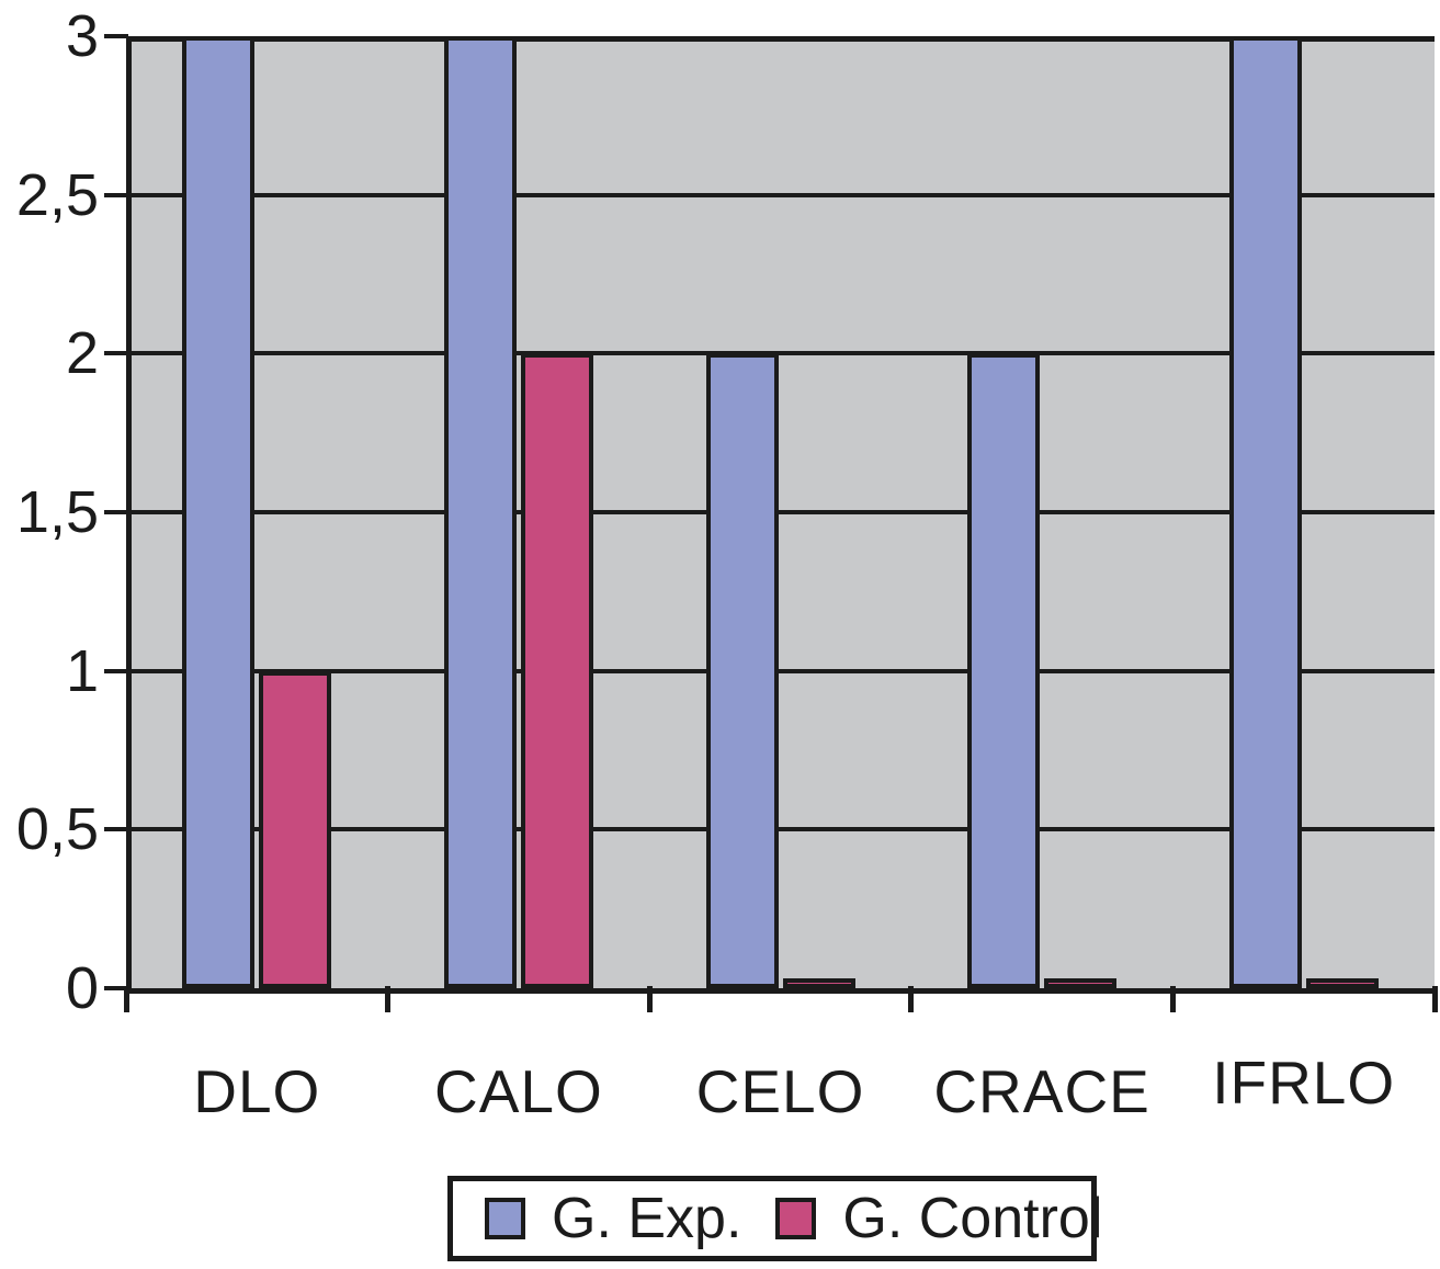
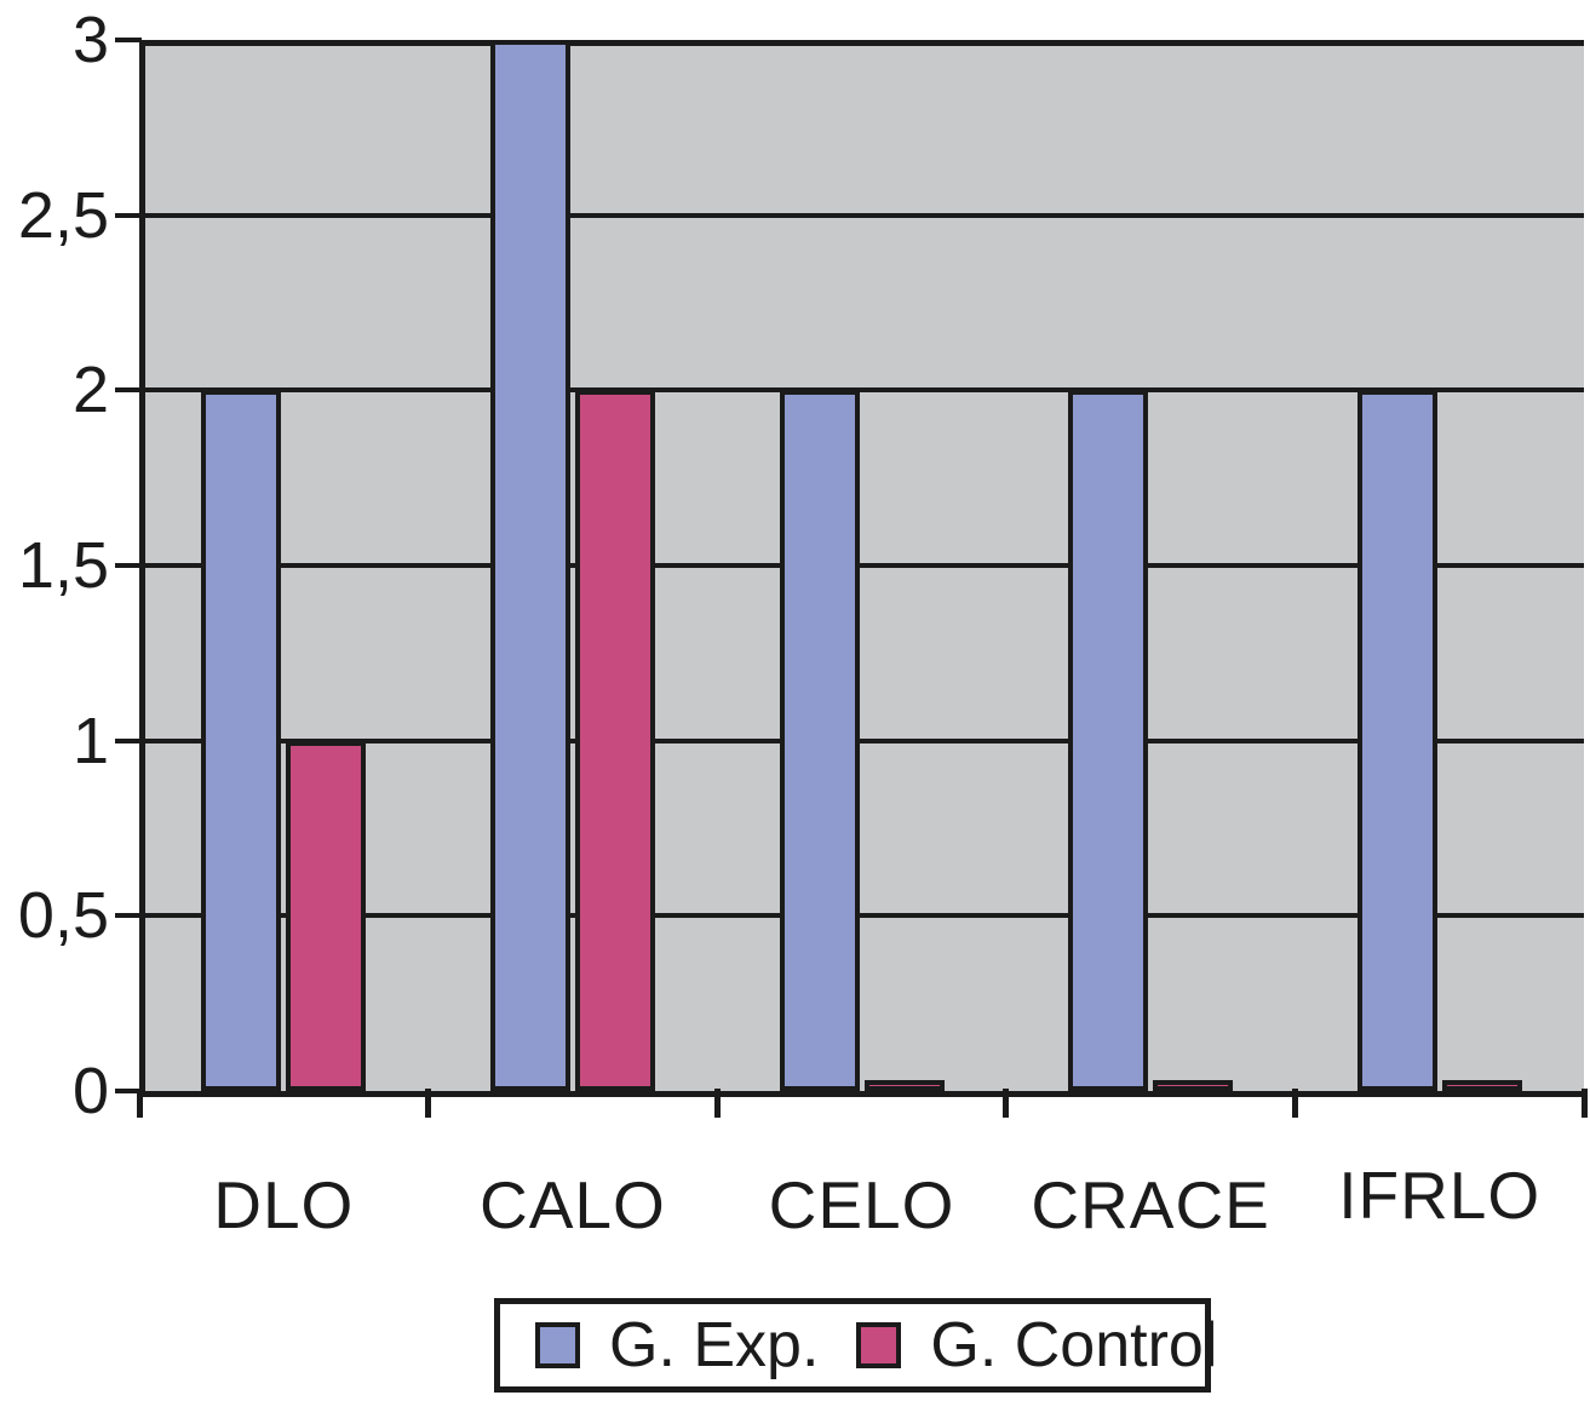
G. Exp./DLO: 3 -> 2
G. Exp./IFRLO: 3 -> 2
